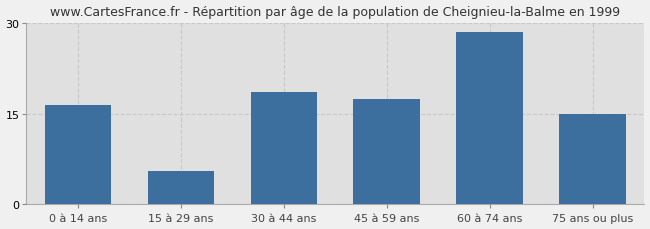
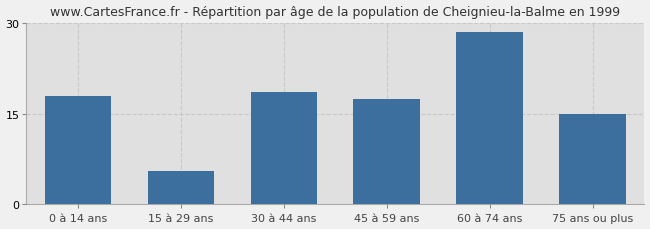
0 à 14 ans: 16.5 -> 18.0
